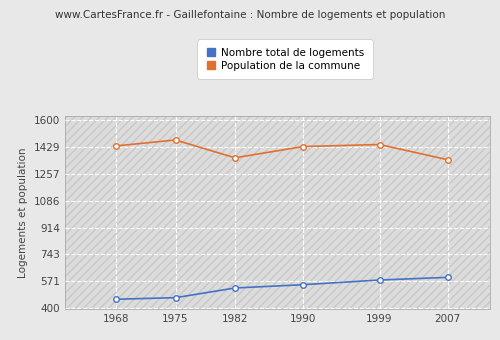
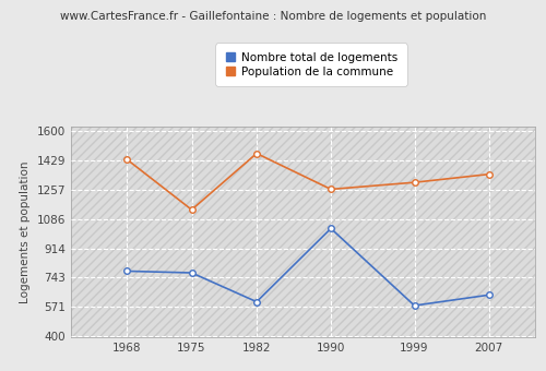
Nombre total de logements/1968: 460 -> 780
Nombre total de logements/1975: 460 -> 770
Population de la commune/1975: 1470 -> 1140
Nombre total de logements/1982: 530 -> 600
Population de la commune/1982: 1360 -> 1470
Nombre total de logements/1990: 550 -> 1030
Population de la commune/1990: 1430 -> 1260
Population de la commune/1999: 1440 -> 1300
Nombre total de logements/2007: 600 -> 640
